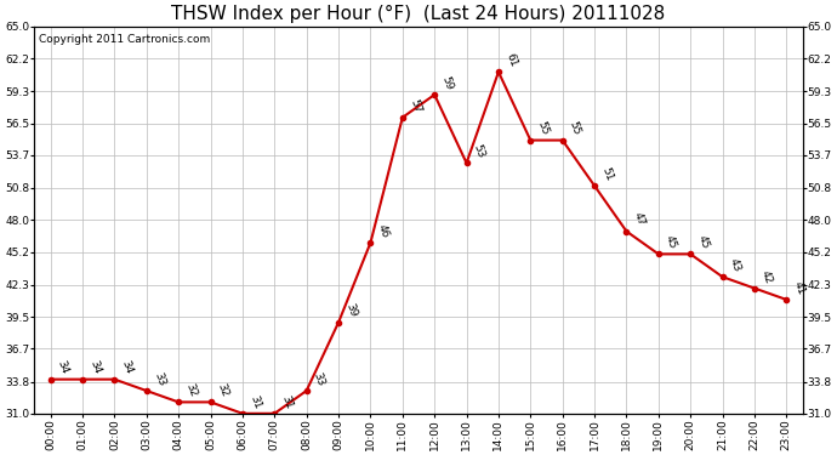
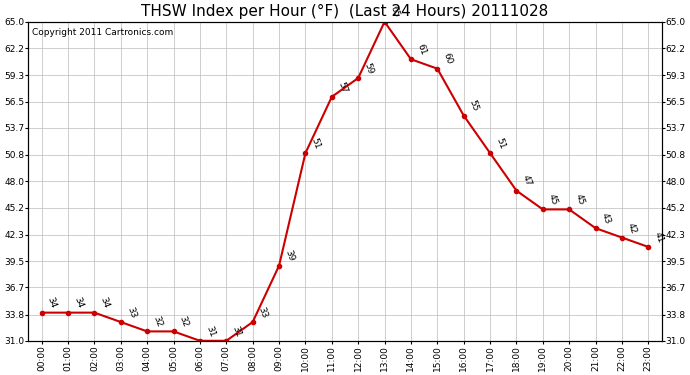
10:00: 46 -> 51
13:00: 53 -> 65
15:00: 55 -> 60
